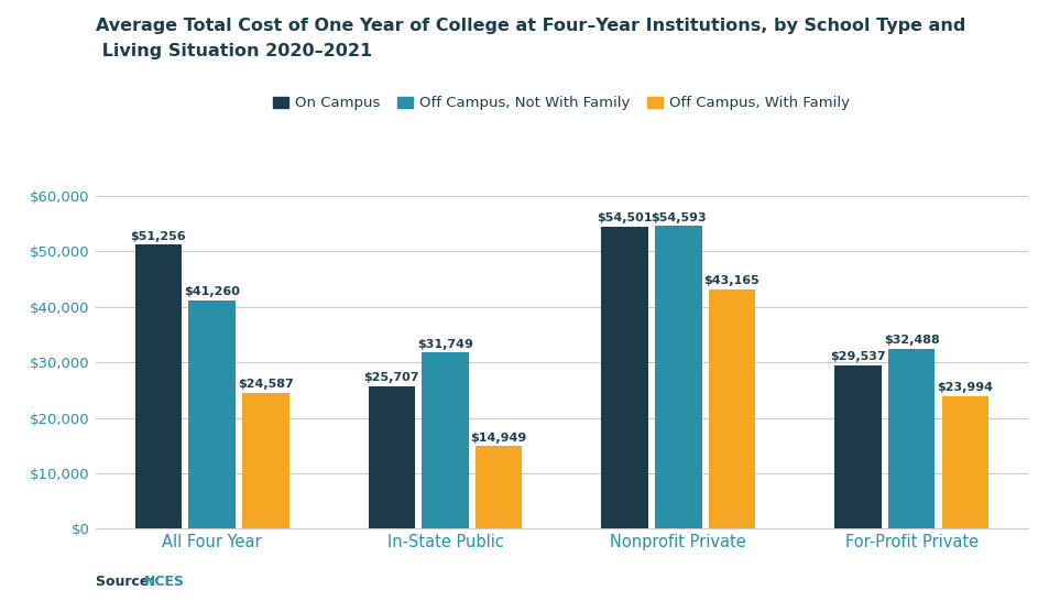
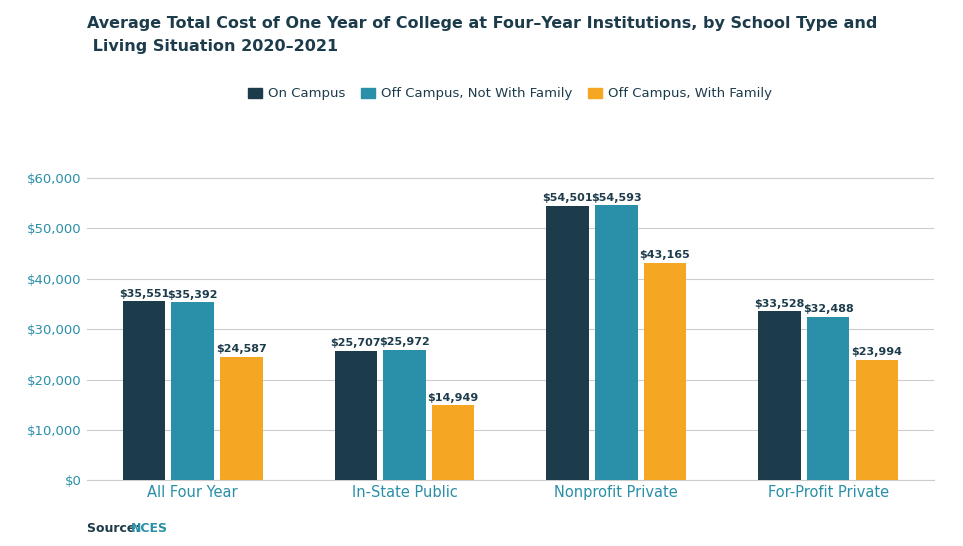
On Campus/All Four Year: $51,256 -> $35,551
Off Campus, Not With Family/All Four Year: $41,260 -> $35,392
Off Campus, Not With Family/In-State Public: $31,749 -> $25,972
On Campus/For-Profit Private: $29,537 -> $33,528
